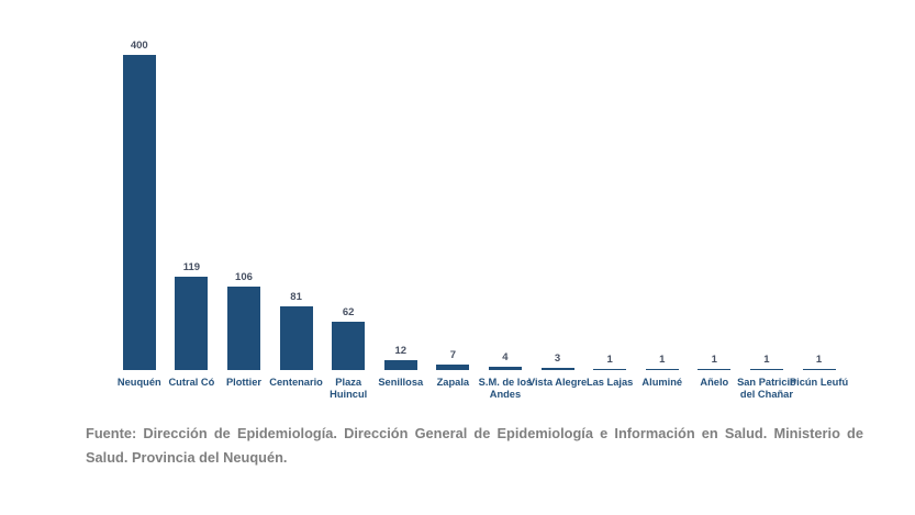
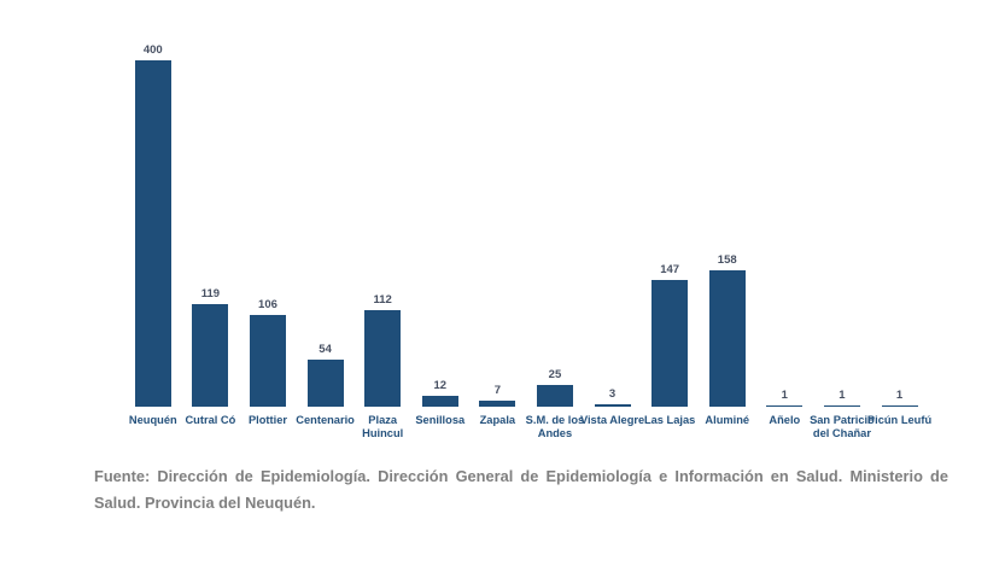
Centenario: 81 -> 54
Plaza Huincul: 62 -> 112
S.M. de los Andes: 4 -> 25
Las Lajas: 1 -> 147
Aluminé: 1 -> 158
